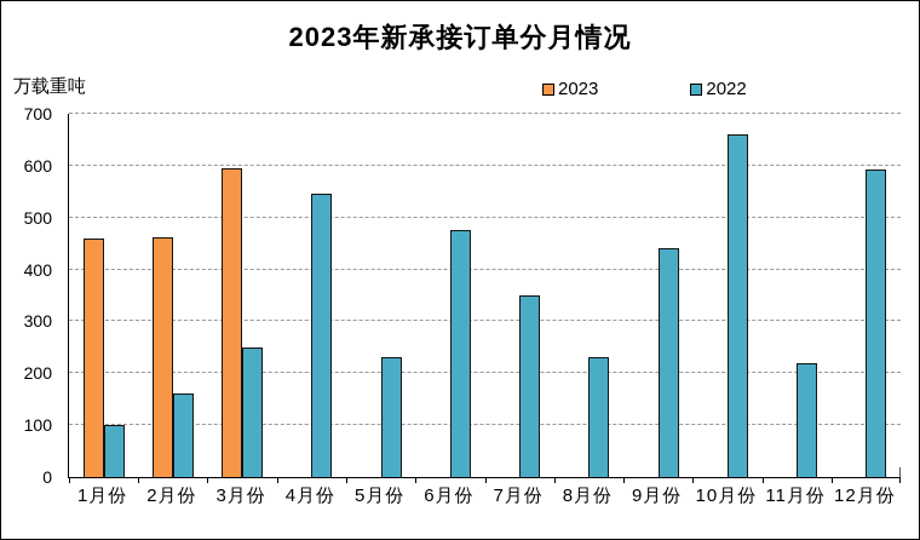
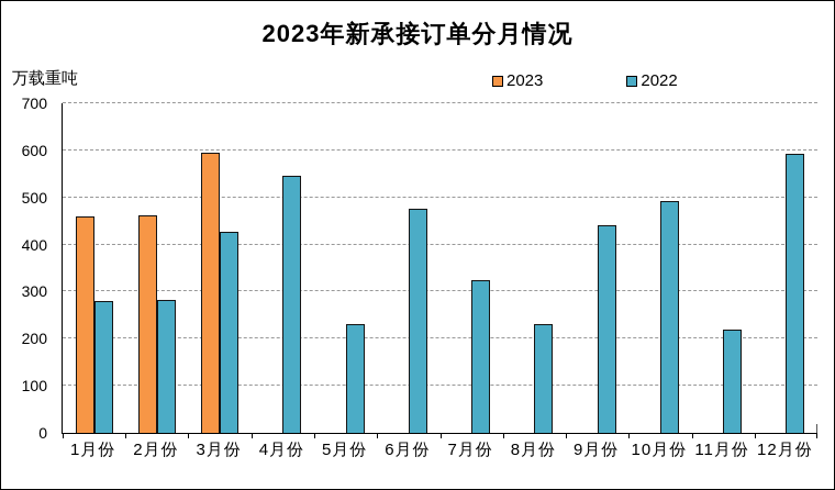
2022/1月份: 100 -> 280
2022/2月份: 160 -> 280
2022/3月份: 250 -> 430
2022/7月份: 350 -> 320
2022/10月份: 660 -> 490
